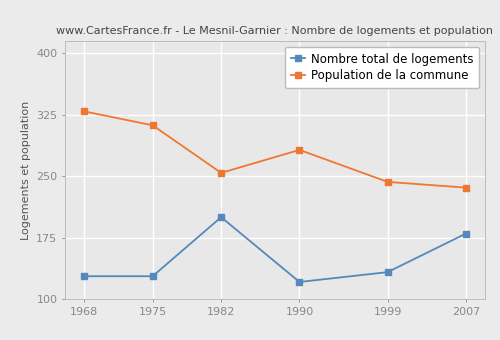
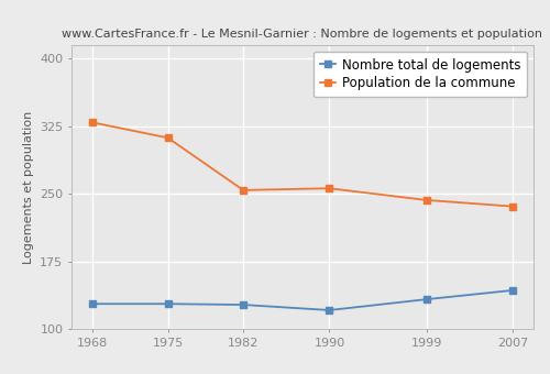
Nombre total de logements/1982: 200 -> 127
Population de la commune/1990: 282 -> 256
Nombre total de logements/2007: 180 -> 143
